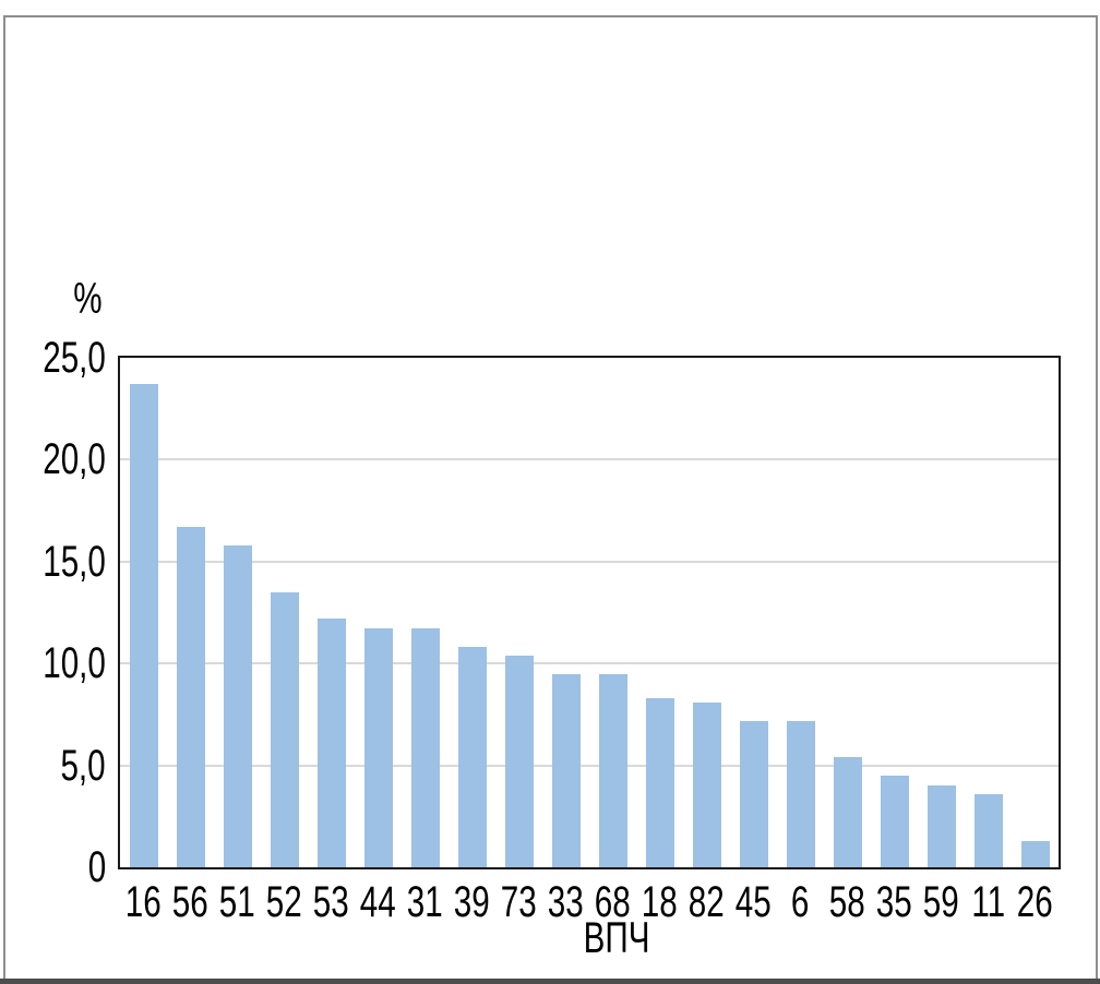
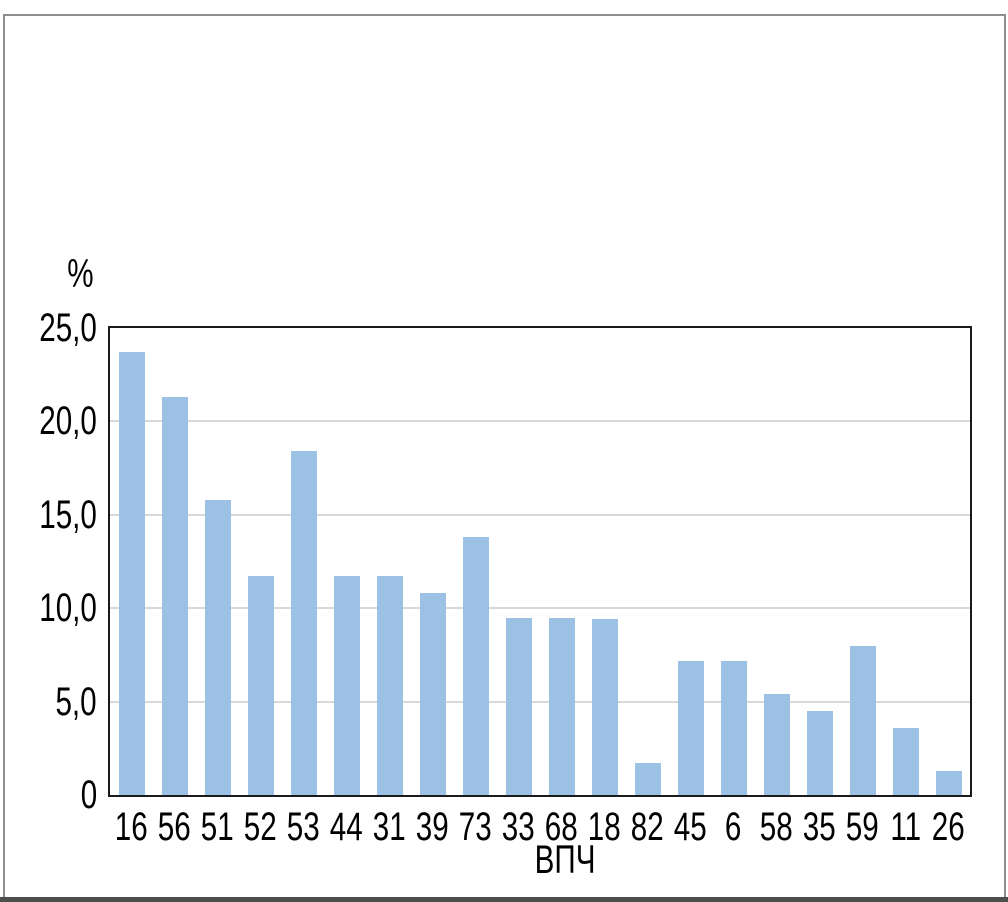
56: 16,7 -> 21,3
52: 13,5 -> 11,7
53: 12,2 -> 18,4
73: 10,4 -> 13,8
18: 8,3 -> 9,4
82: 8,1 -> 1,7
59: 4,0 -> 8,0
